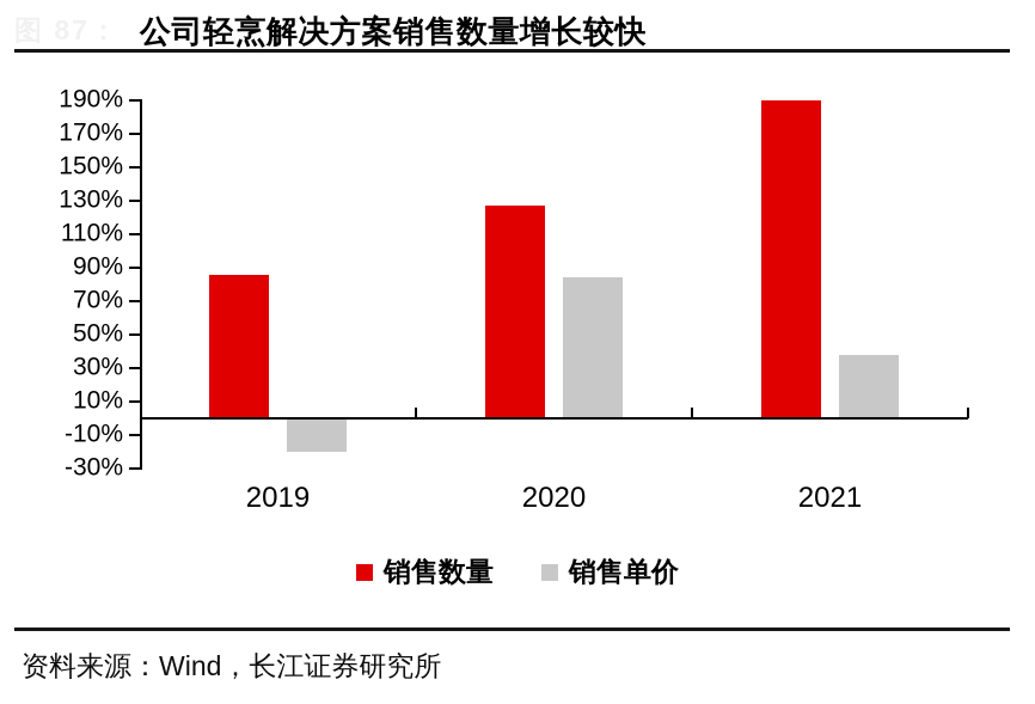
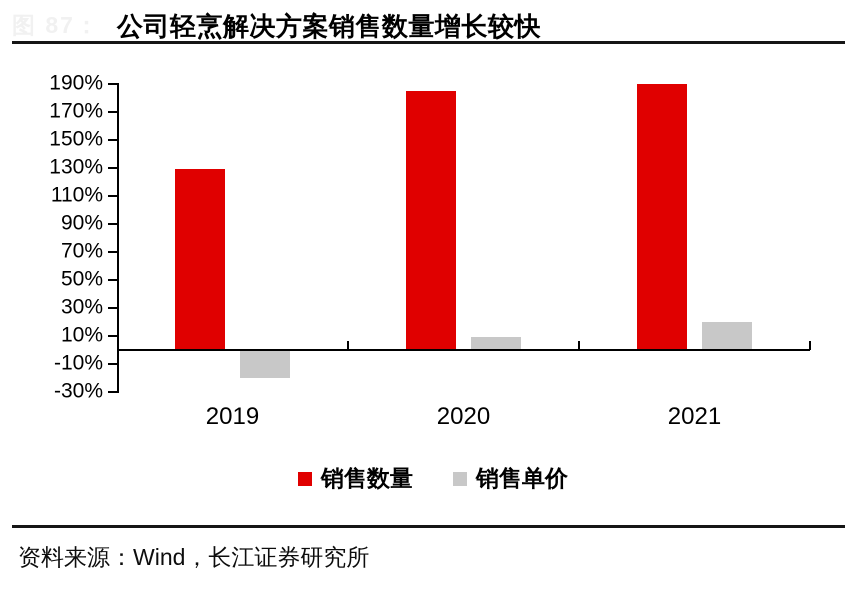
销售数量/2019: 86% -> 129%
销售数量/2020: 127% -> 185%
销售单价/2020: 84% -> 9%
销售单价/2021: 38% -> 20%
